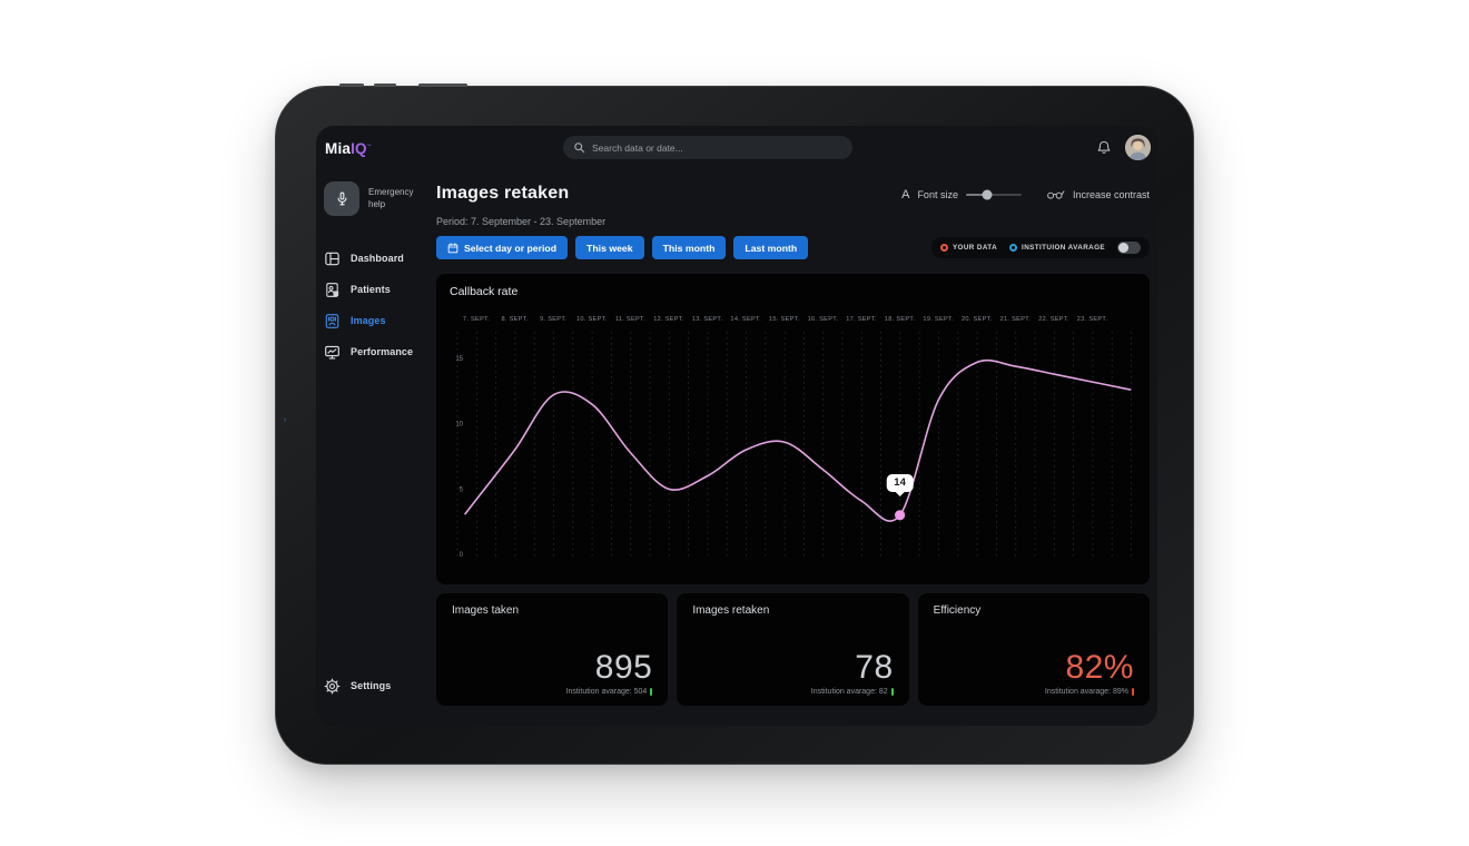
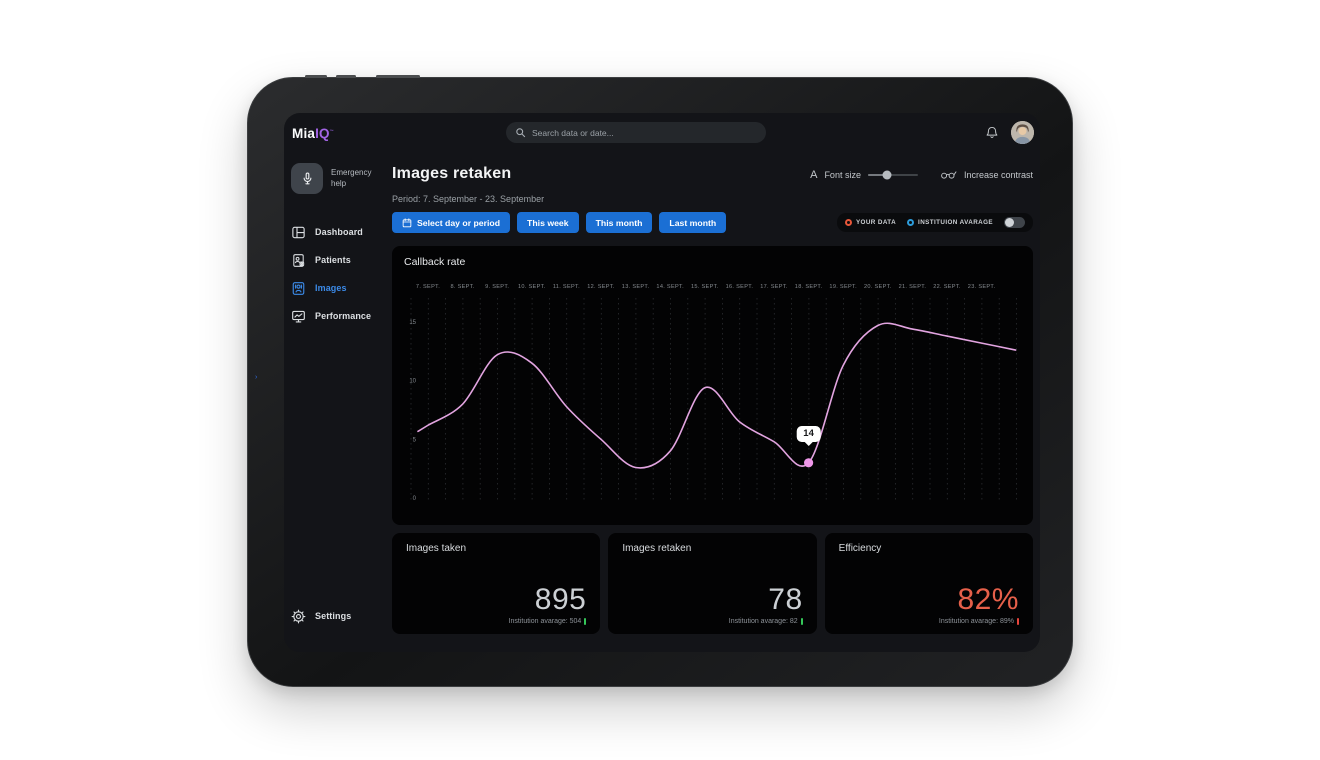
7. SEPT.: 4.2 -> 6.2
13. SEPT.: 6.0 -> 2.6
14. SEPT.: 8.0 -> 4.0
15. SEPT.: 8.6 -> 9.4
17. SEPT.: 4.1 -> 4.8
19. SEPT.: 11.8 -> 11.3
